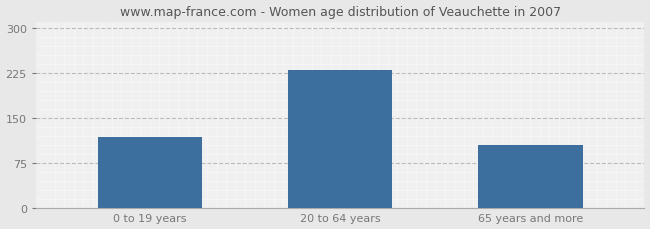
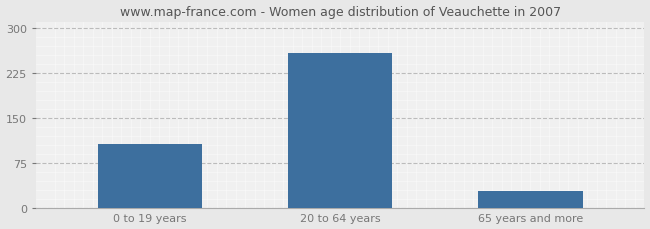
0 to 19 years: 118 -> 107
20 to 64 years: 230 -> 257
65 years and more: 104 -> 28
